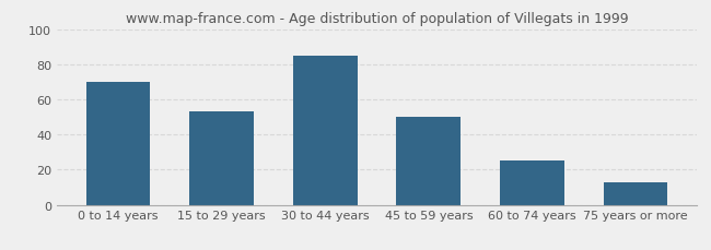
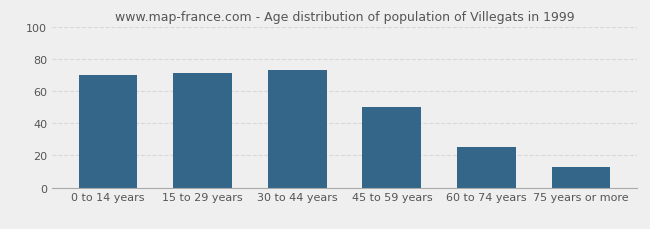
15 to 29 years: 53 -> 71
30 to 44 years: 85 -> 73
